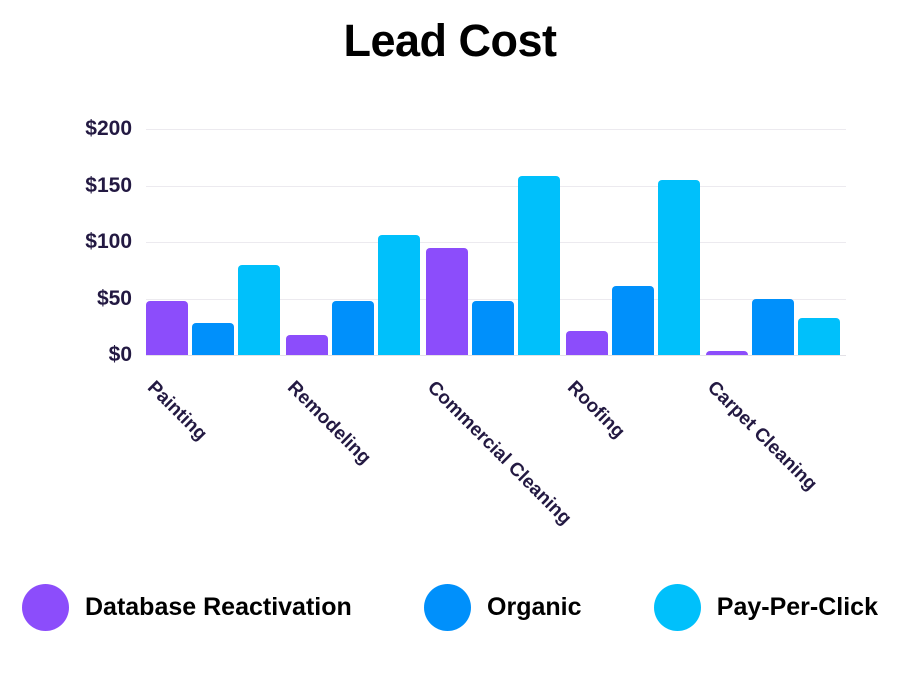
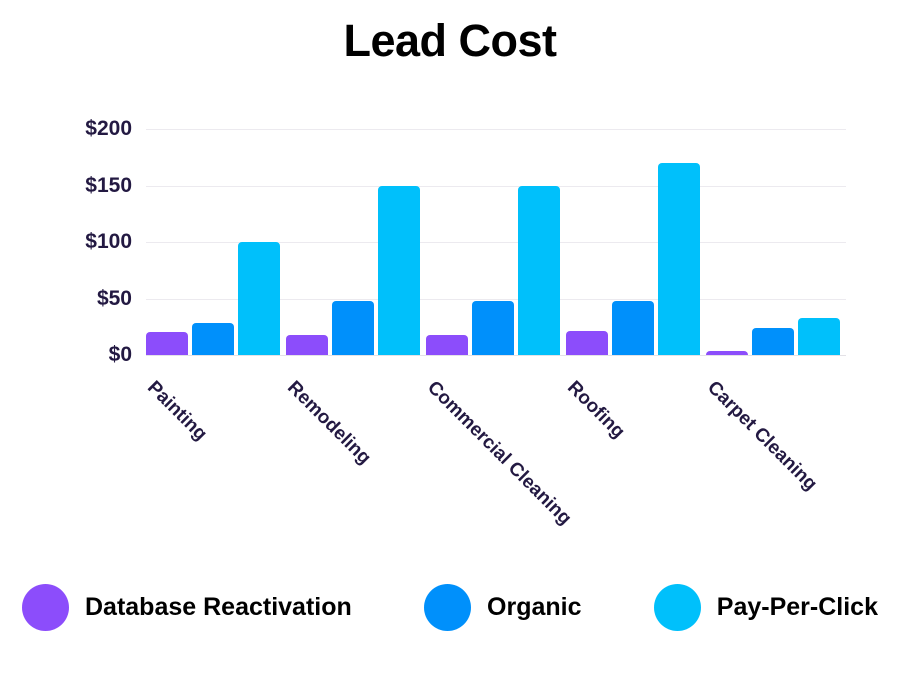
Database Reactivation/Painting: $48 -> $20
Pay-Per-Click/Painting: $80 -> $100
Pay-Per-Click/Remodeling: $106 -> $150
Database Reactivation/Commercial Cleaning: $95 -> $18
Pay-Per-Click/Commercial Cleaning: $159 -> $150
Organic/Roofing: $61 -> $48
Pay-Per-Click/Roofing: $155 -> $170
Organic/Carpet Cleaning: $50 -> $24
